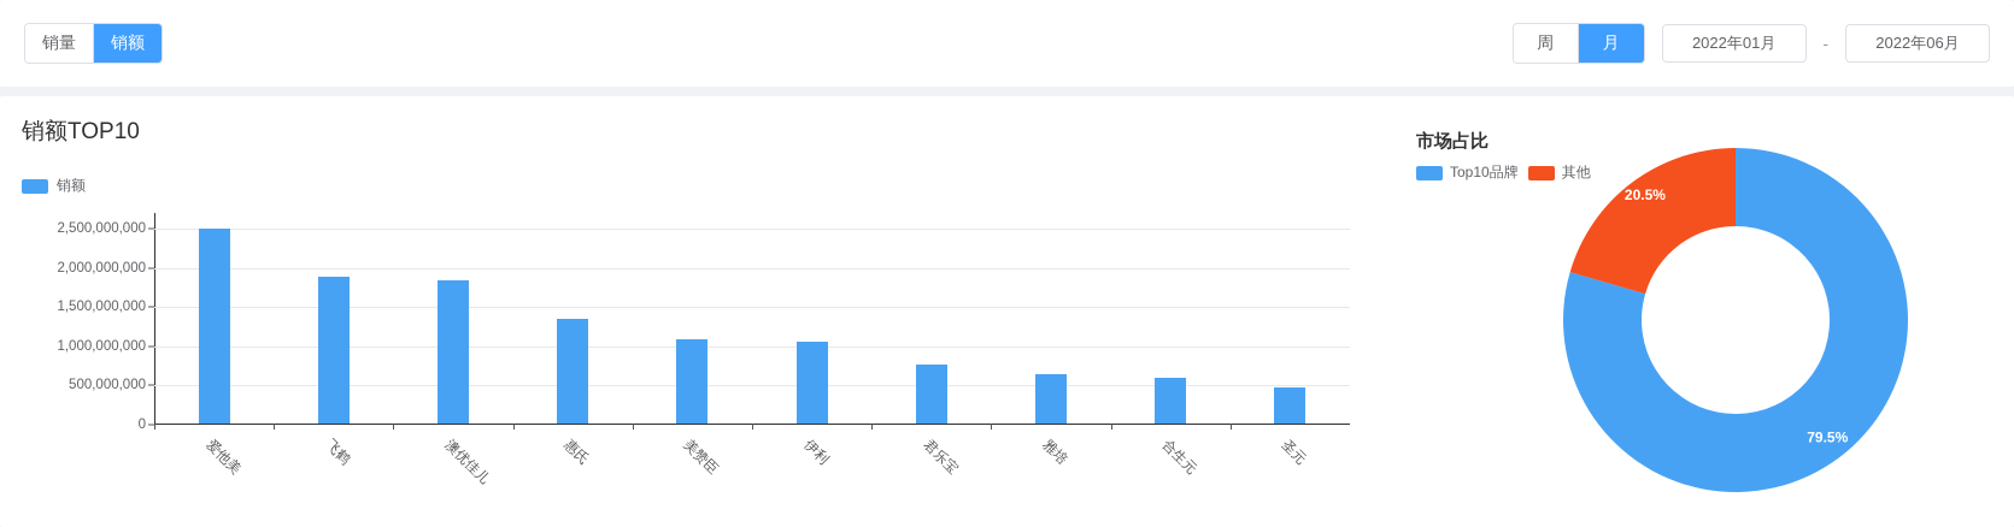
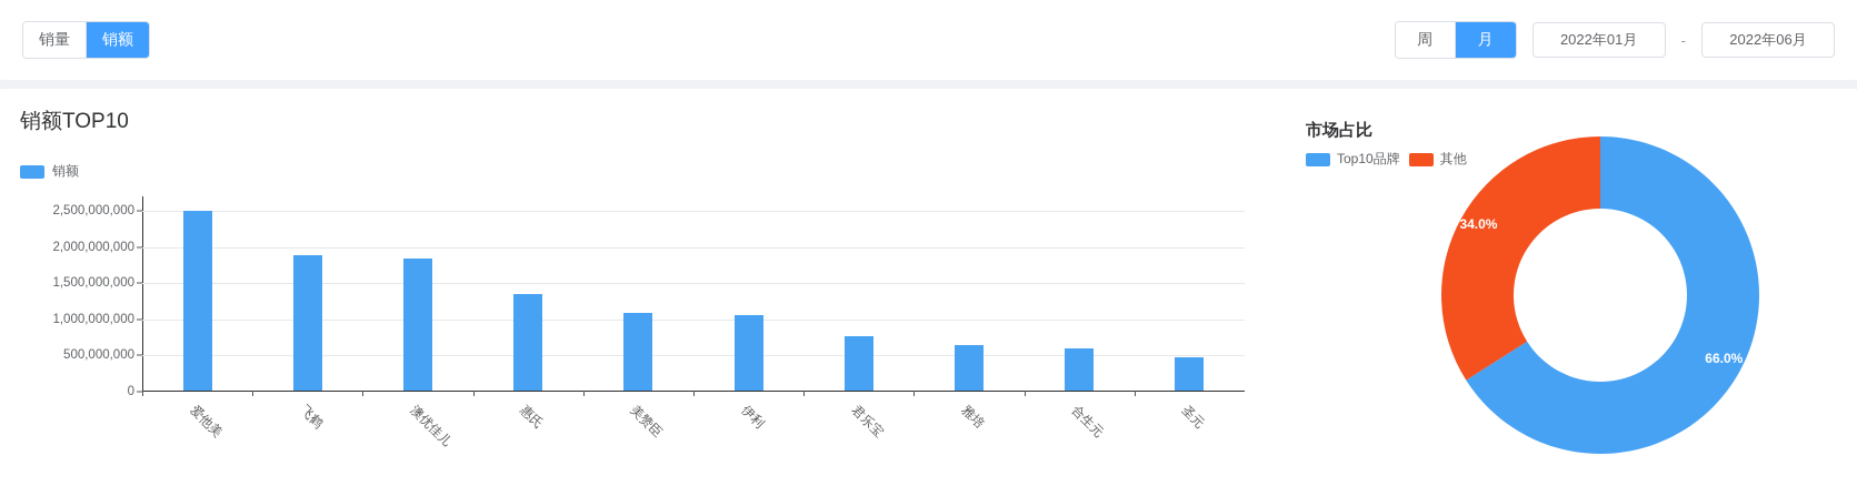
市场占比/Top10品牌: 79.5% -> 66.0%
市场占比/其他: 20.5% -> 34.0%
